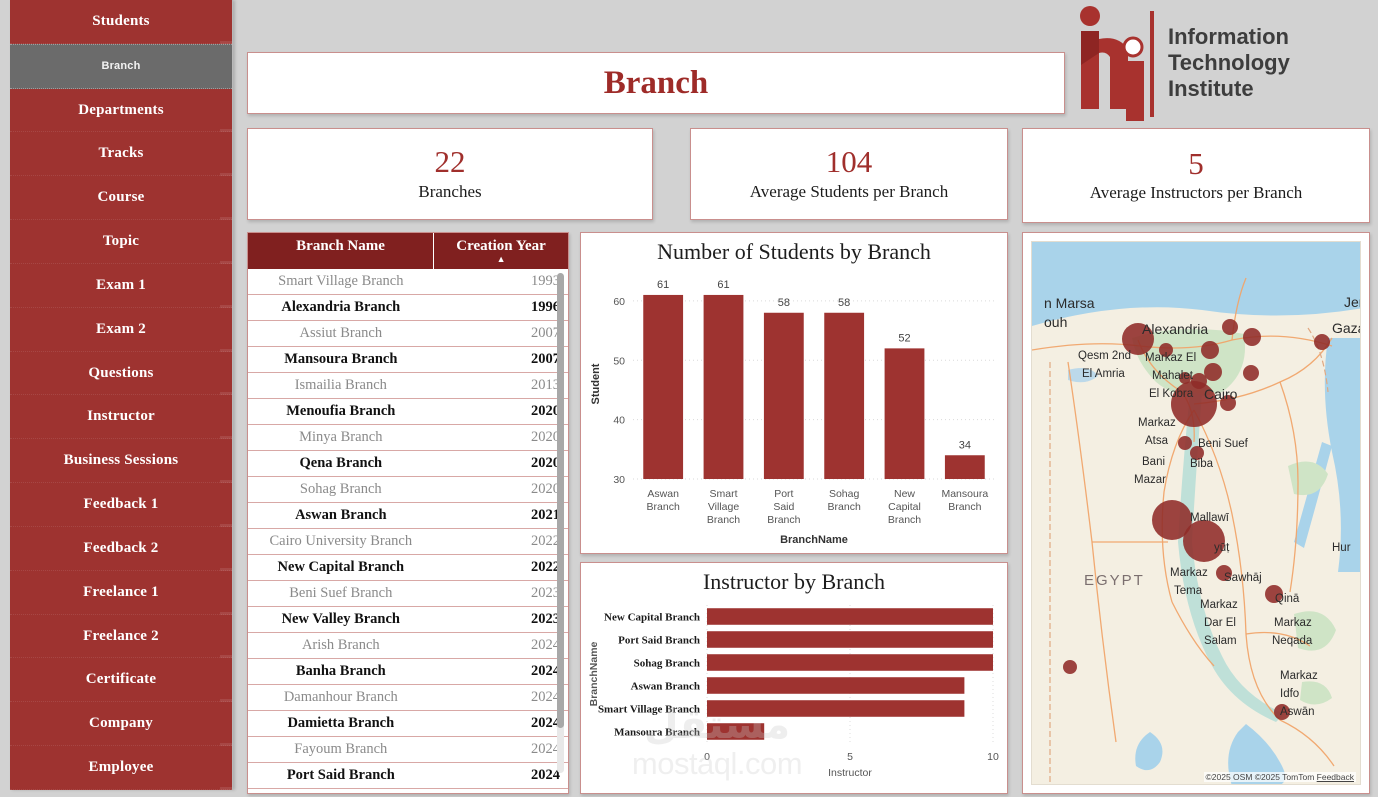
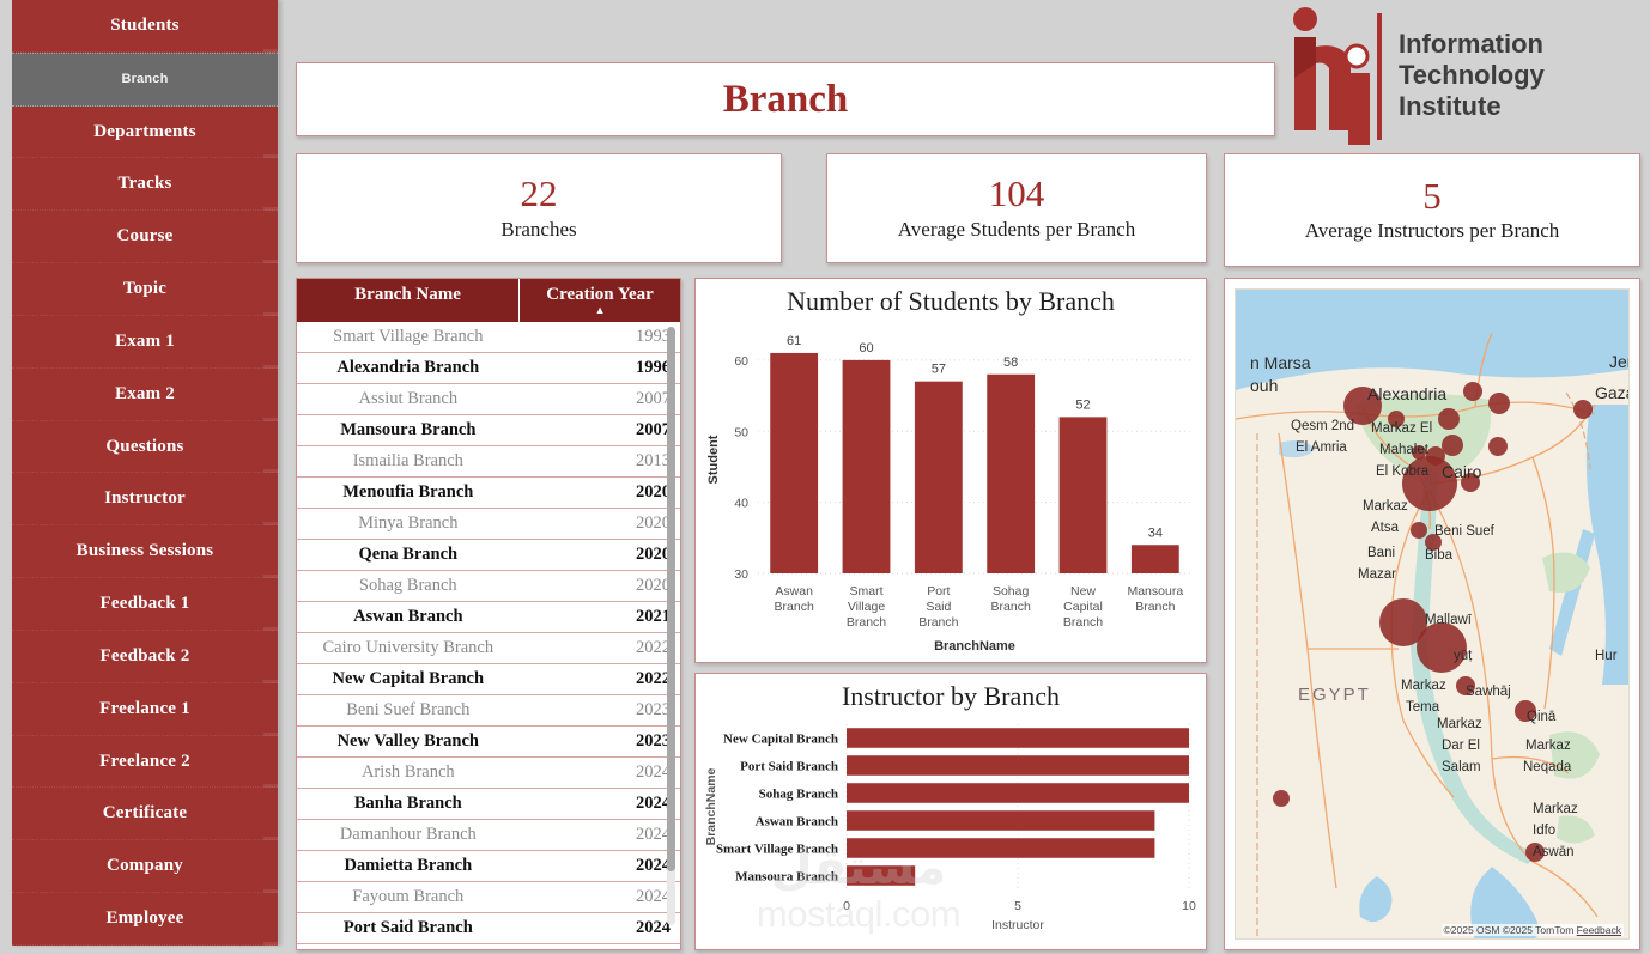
Number of Students by Branch/Smart Village Branch: 61 -> 60
Number of Students by Branch/Port Said Branch: 58 -> 57
